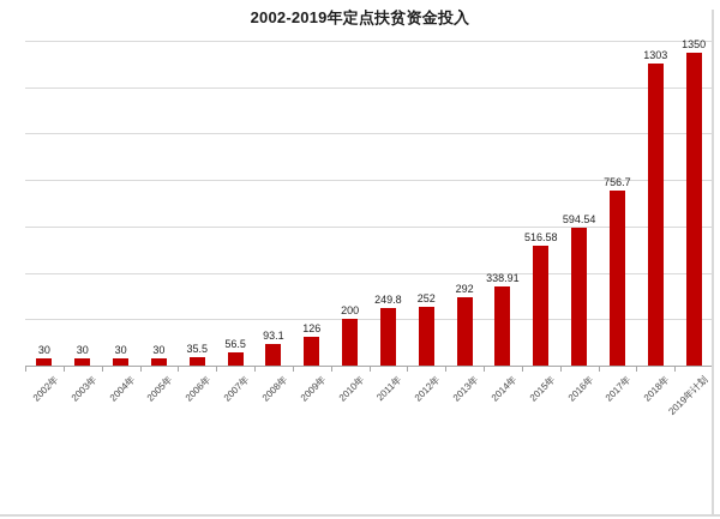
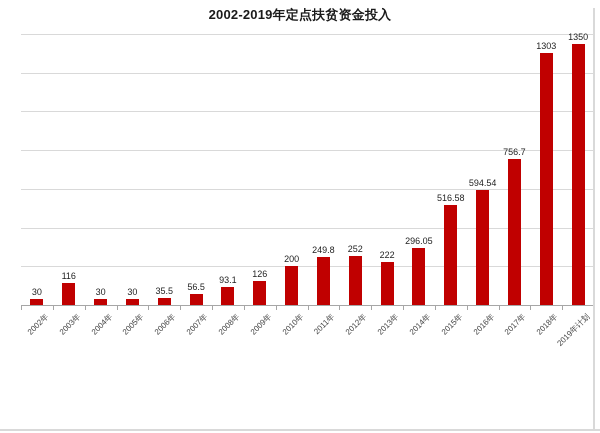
2003年: 30 -> 116
2013年: 292 -> 222
2014年: 338.91 -> 296.05
